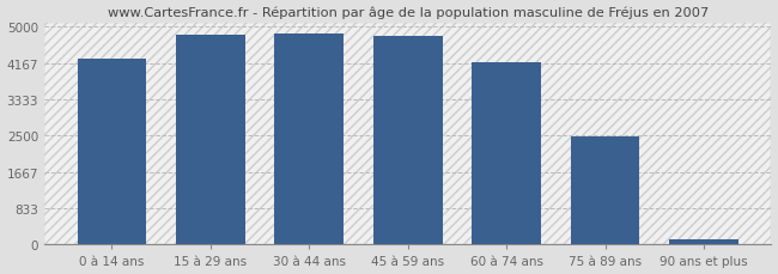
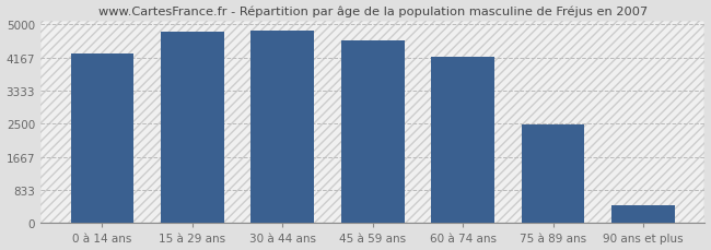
45 à 59 ans: 4780 -> 4600
90 ans et plus: 130 -> 450
